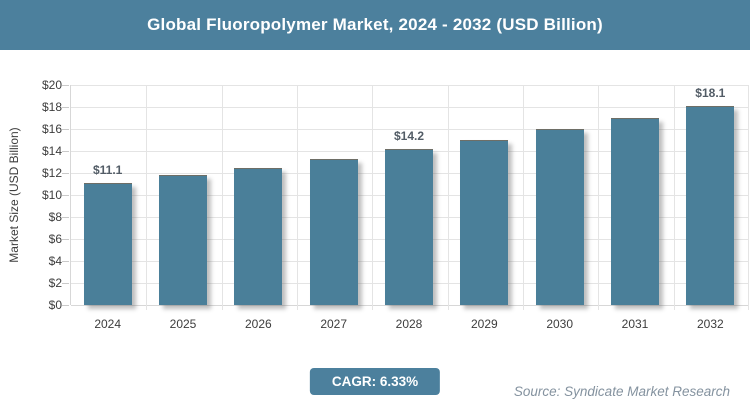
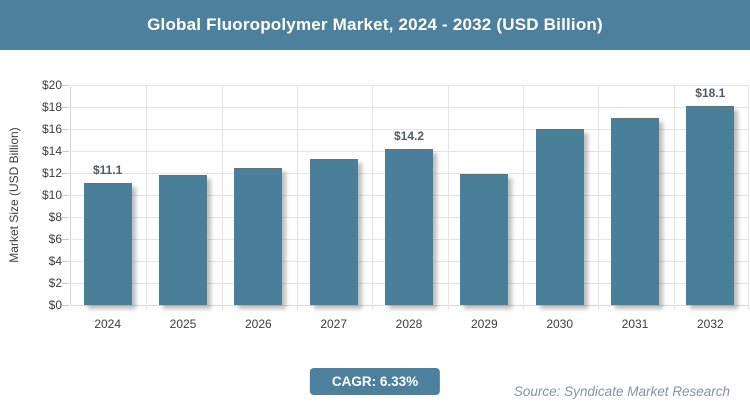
2029: $15.0 -> $11.9
